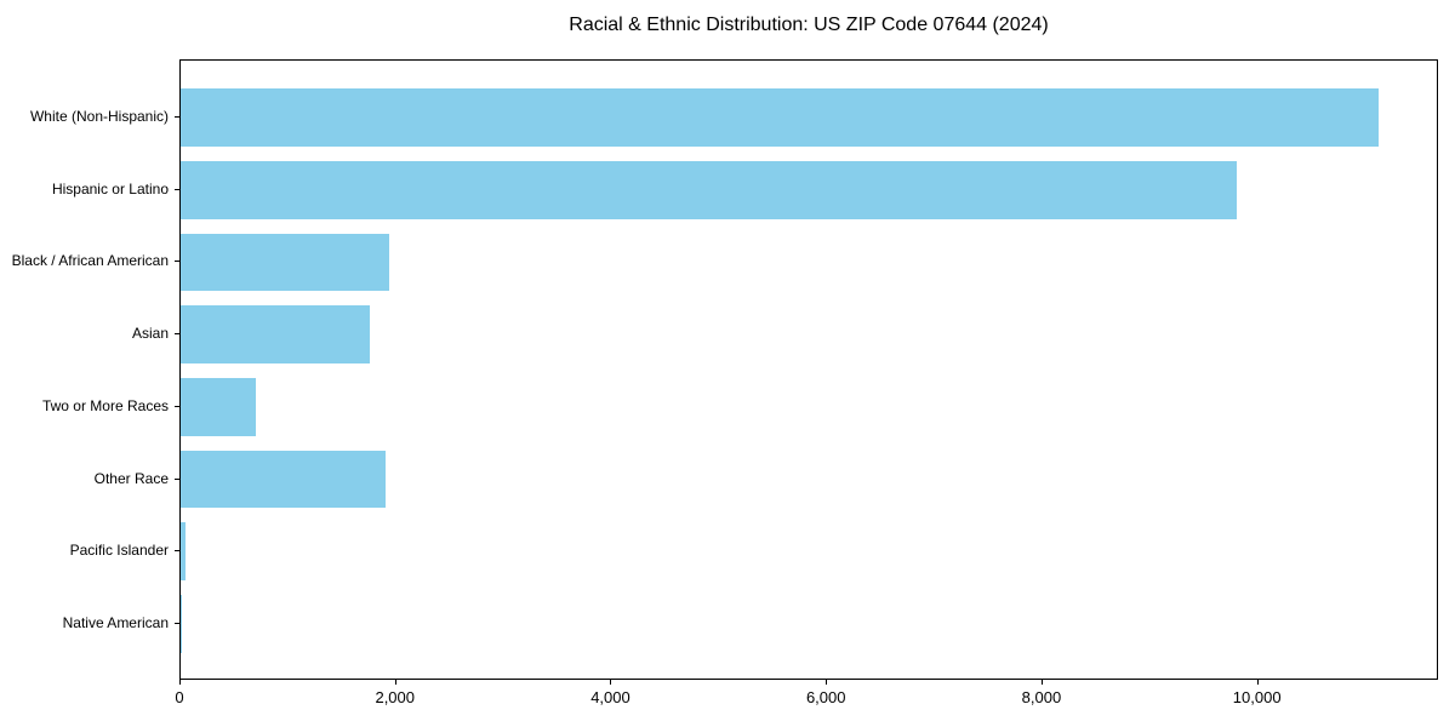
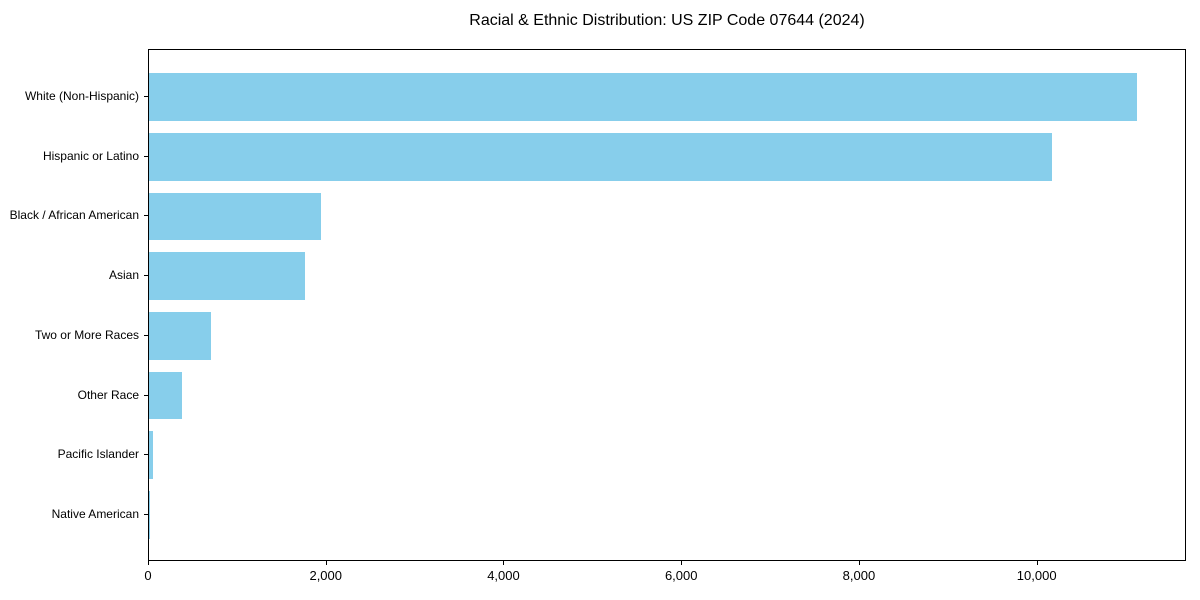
Hispanic or Latino: 9800 -> 10200
Other Race: 1900 -> 400
